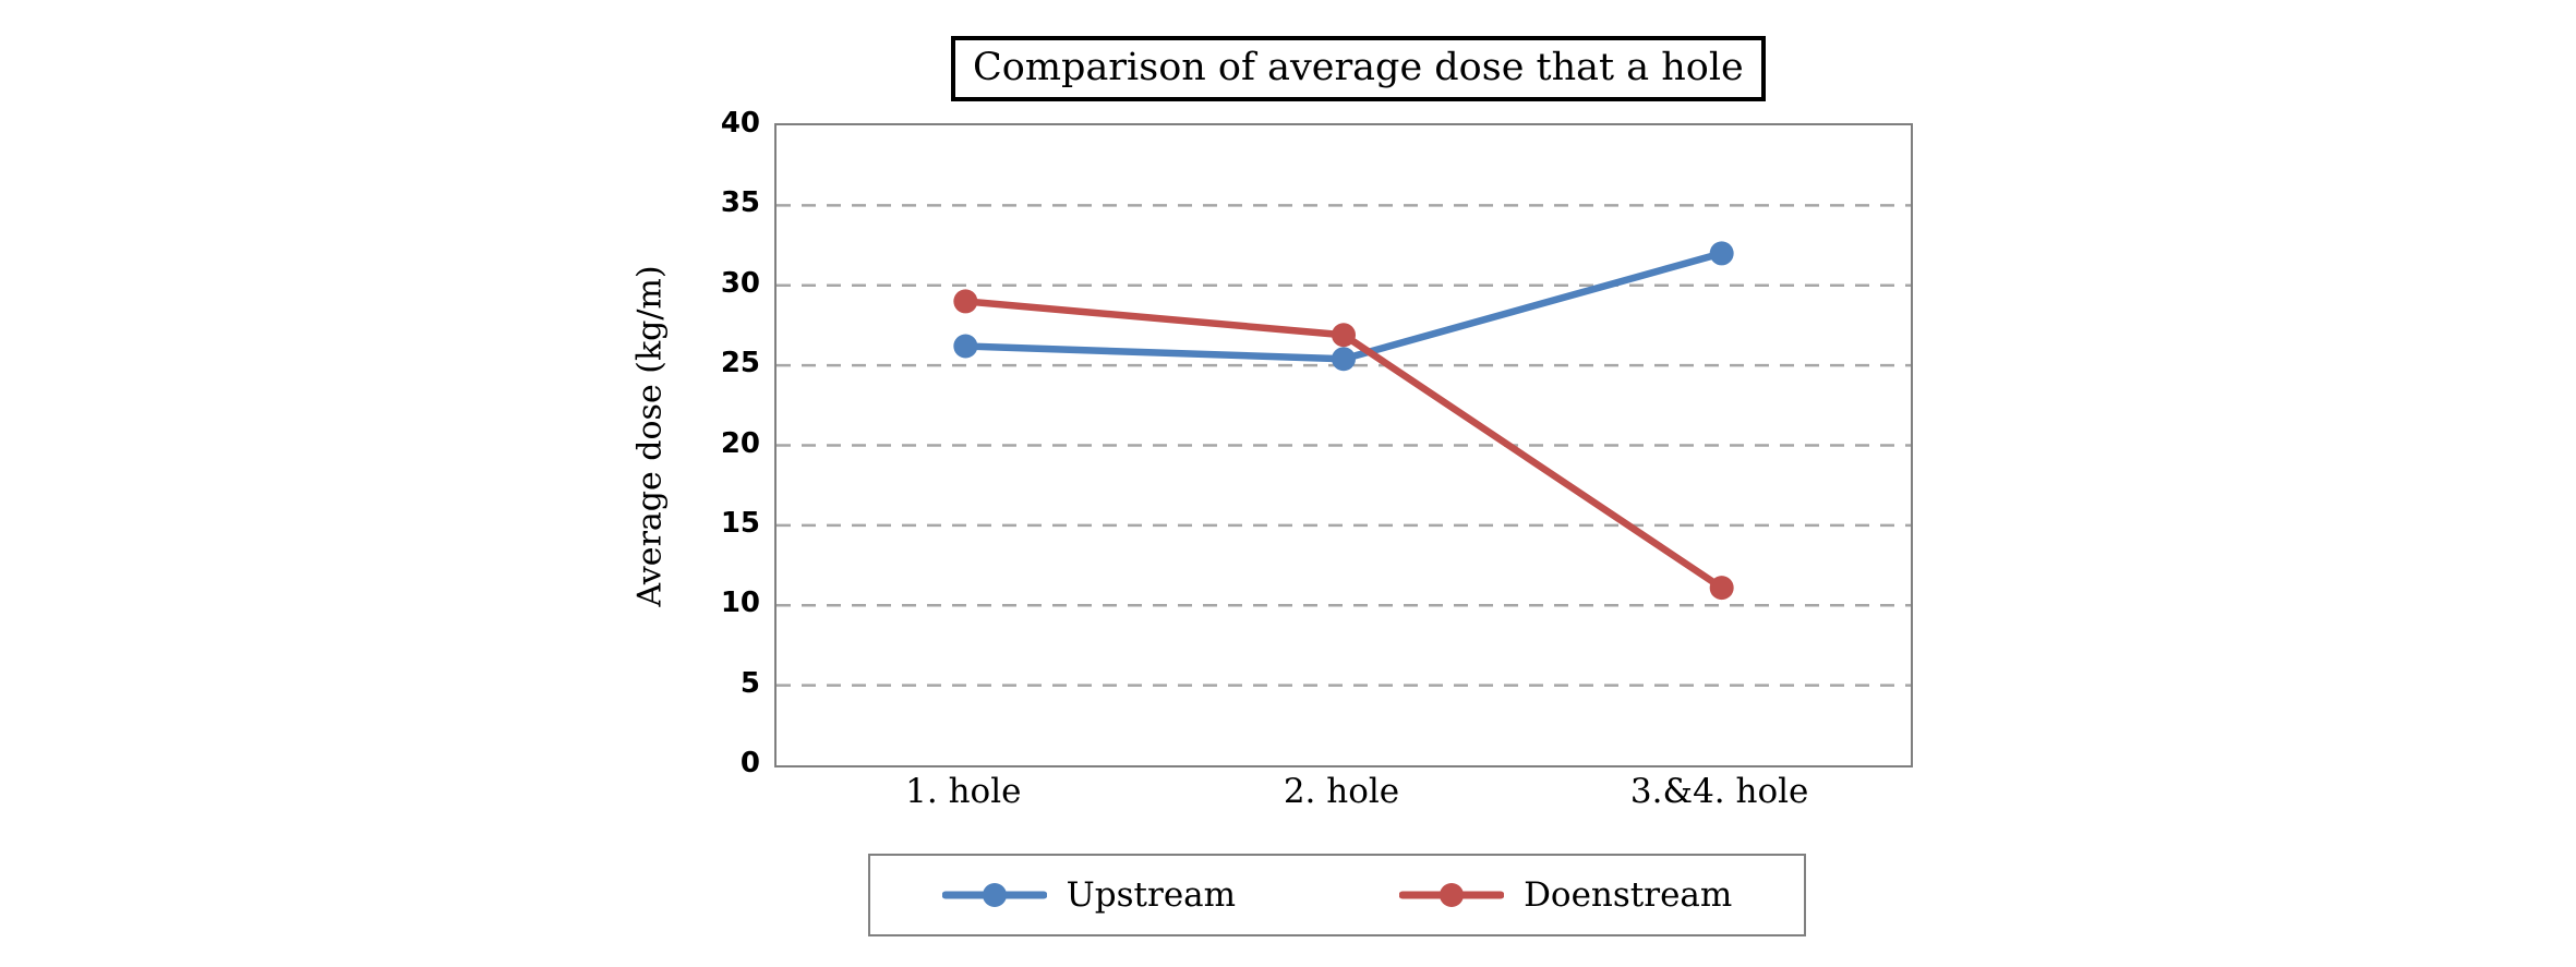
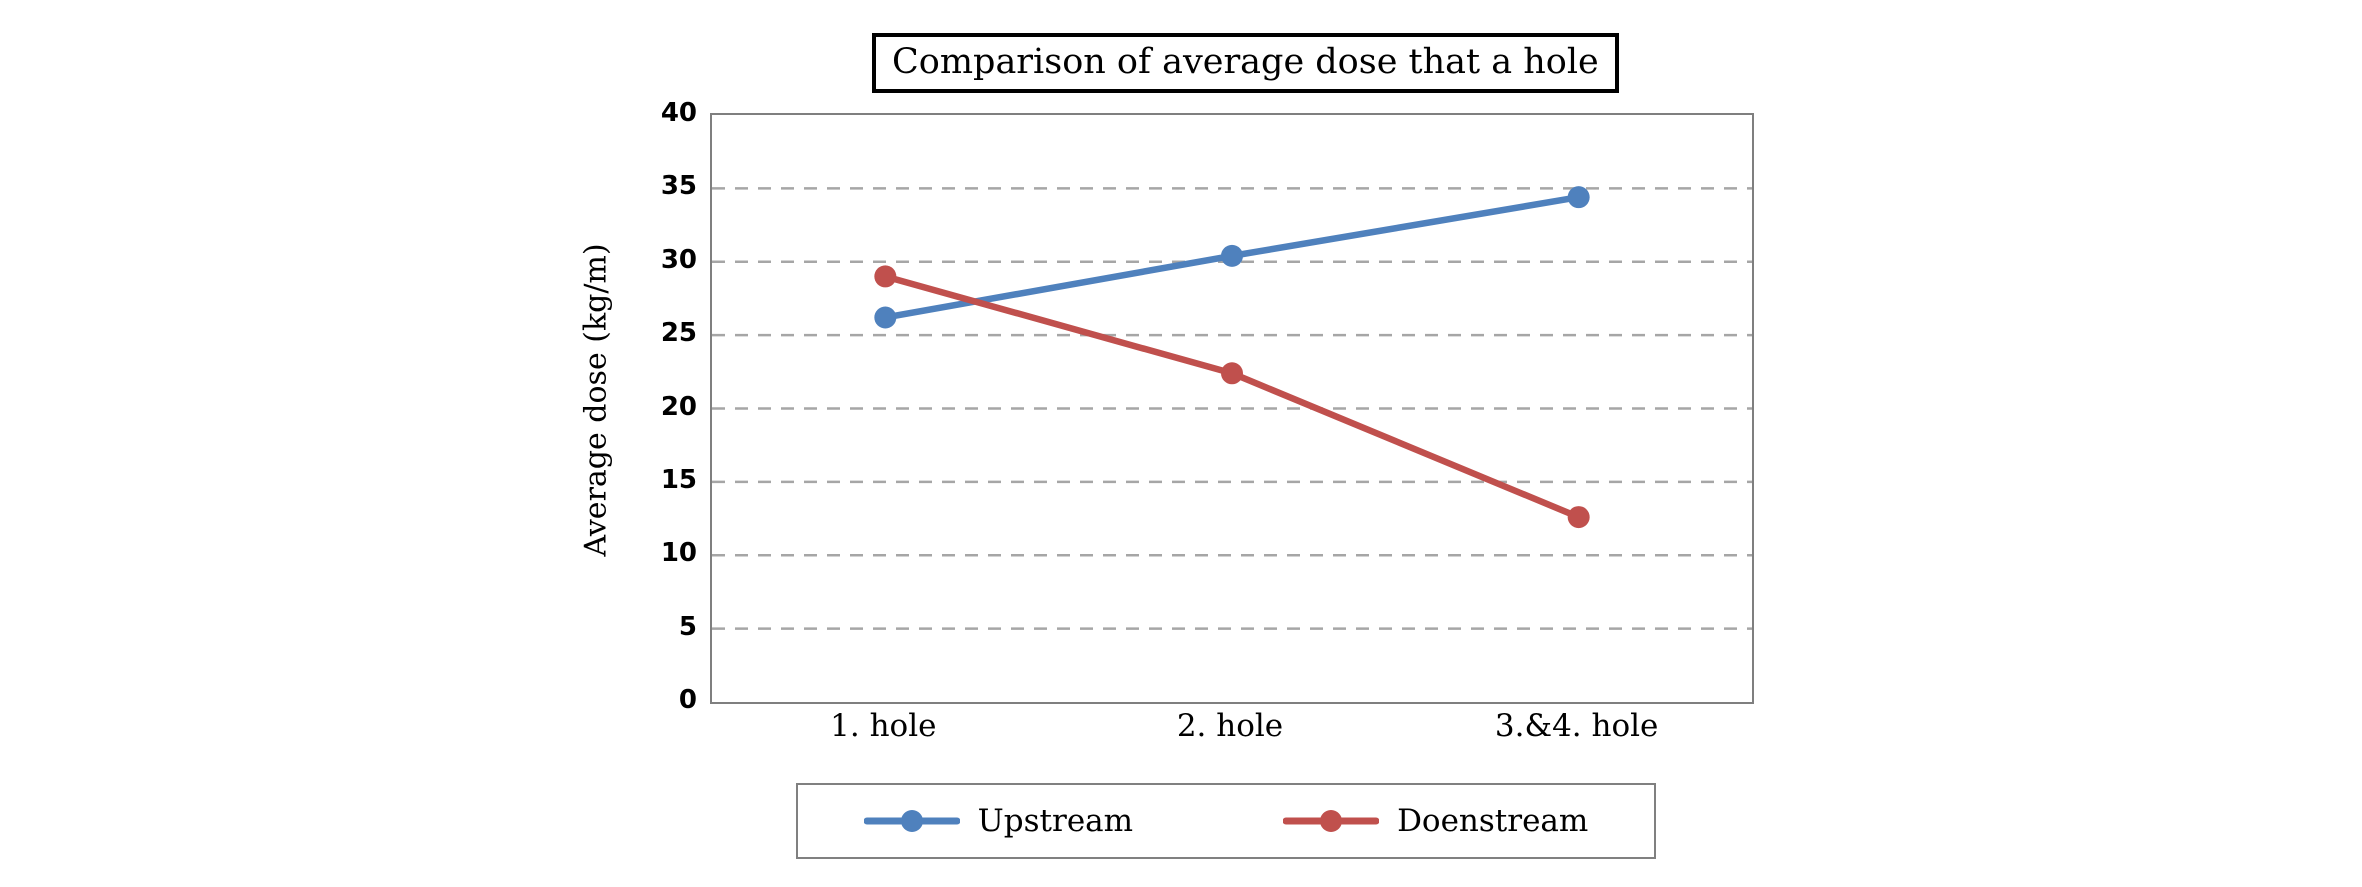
Upstream/2. hole: 25.4 -> 30.4
Doenstream/2. hole: 26.9 -> 22.4
Upstream/3.&4. hole: 32.0 -> 34.4
Doenstream/3.&4. hole: 11.1 -> 12.6
